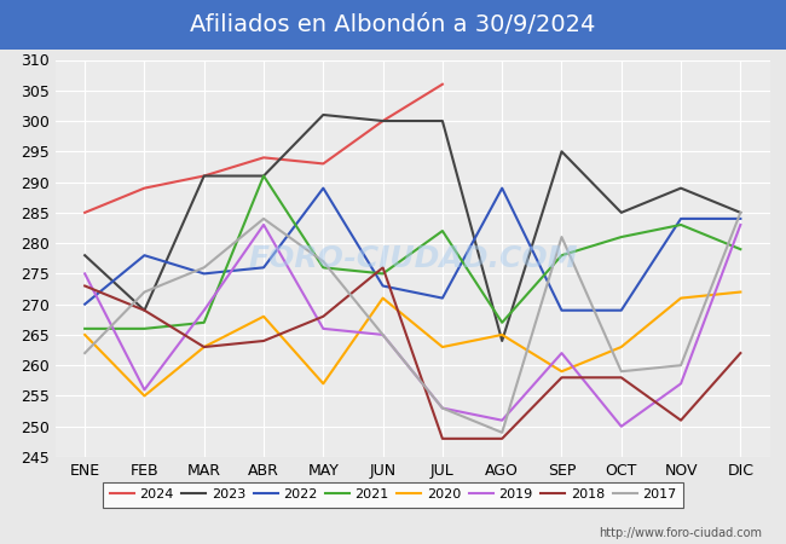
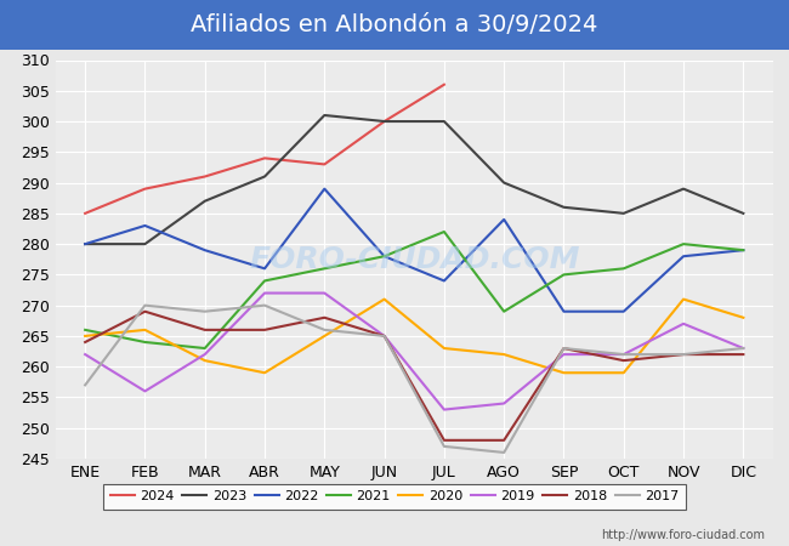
2023/ENE: 278 -> 280
2022/ENE: 270 -> 280
2019/ENE: 275 -> 262
2018/ENE: 273 -> 264
2017/ENE: 262 -> 257
2023/FEB: 269 -> 280
2022/FEB: 278 -> 283
2021/FEB: 266 -> 264
2020/FEB: 255 -> 266
2017/FEB: 272 -> 270
2023/MAR: 291 -> 287
2022/MAR: 275 -> 279
2021/MAR: 267 -> 263
2020/MAR: 263 -> 261
2019/MAR: 269 -> 262
2018/MAR: 263 -> 266
2017/MAR: 276 -> 269
2021/ABR: 291 -> 274
2020/ABR: 268 -> 259
2019/ABR: 283 -> 272
2018/ABR: 264 -> 266
2017/ABR: 284 -> 270
2020/MAY: 257 -> 265
2019/MAY: 266 -> 272
2017/MAY: 277 -> 266
2022/JUN: 273 -> 278
2021/JUN: 275 -> 278
2018/JUN: 276 -> 265
2022/JUL: 271 -> 274
2017/JUL: 253 -> 247
2023/AGO: 264 -> 290
2022/AGO: 289 -> 284
2021/AGO: 267 -> 269
2020/AGO: 265 -> 262
2019/AGO: 251 -> 254
2017/AGO: 249 -> 246
2023/SEP: 295 -> 286
2021/SEP: 278 -> 275
2018/SEP: 258 -> 263
2017/SEP: 281 -> 263
2021/OCT: 281 -> 276
2020/OCT: 263 -> 259
2019/OCT: 250 -> 262
2018/OCT: 258 -> 261
2017/OCT: 259 -> 262
2022/NOV: 284 -> 278
2021/NOV: 283 -> 280
2019/NOV: 257 -> 267
2018/NOV: 251 -> 262
2017/NOV: 260 -> 262
2022/DIC: 284 -> 279
2020/DIC: 272 -> 268
2019/DIC: 283 -> 263
2017/DIC: 285 -> 263
